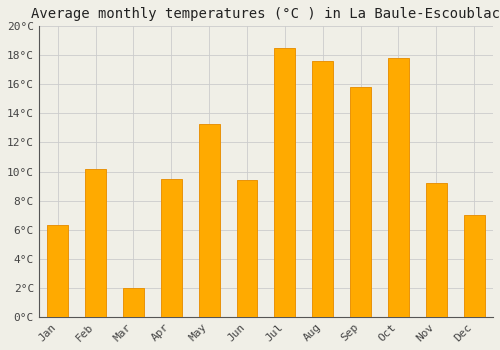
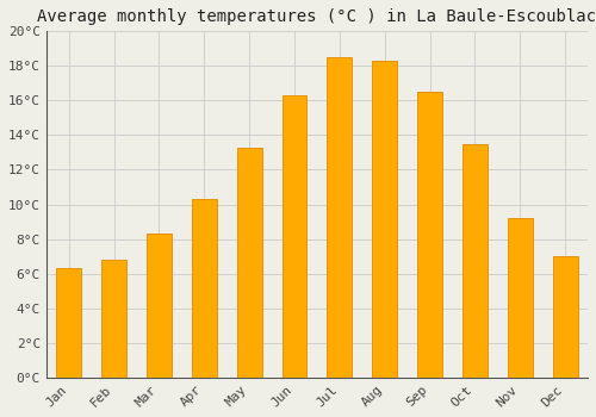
Feb: 10.2°C -> 6.8°C
Mar: 2.0°C -> 8.3°C
Apr: 9.5°C -> 10.3°C
Jun: 9.4°C -> 16.3°C
Aug: 17.6°C -> 18.3°C
Sep: 15.8°C -> 16.5°C
Oct: 17.8°C -> 13.5°C
